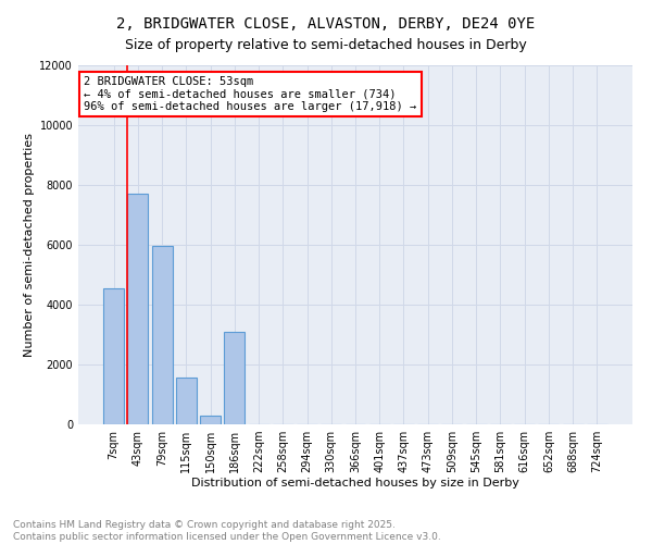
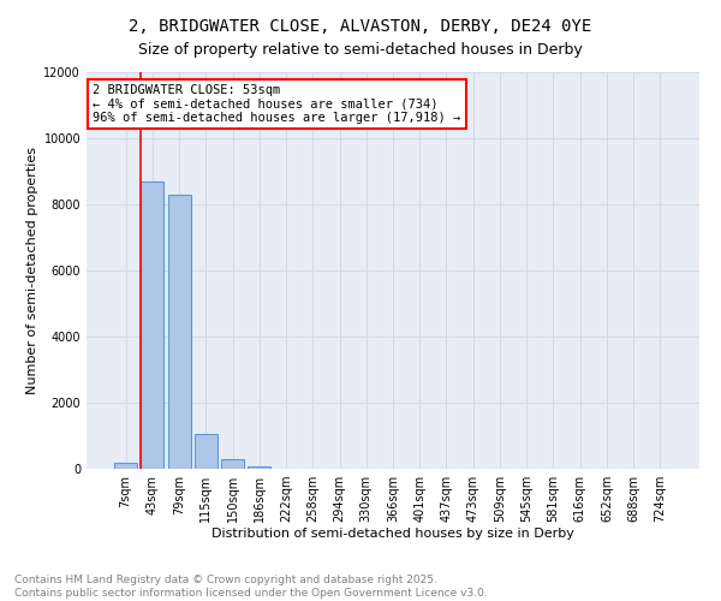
7sqm: 4550 -> 200
43sqm: 7700 -> 8700
79sqm: 5950 -> 8300
115sqm: 1550 -> 1050
186sqm: 3100 -> 80
